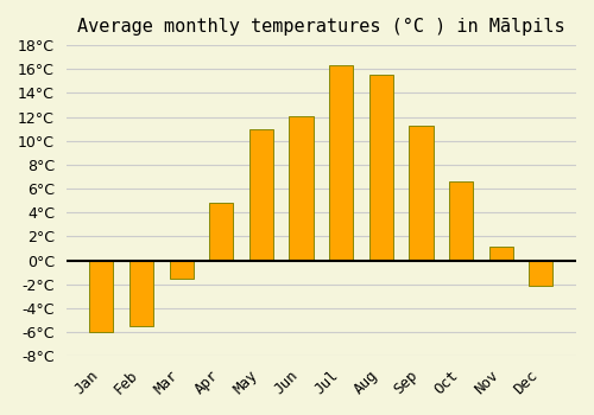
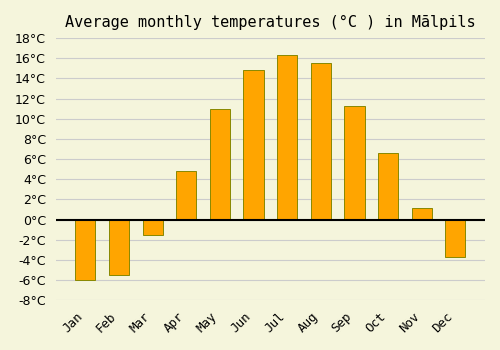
Jun: 12.1°C -> 14.8°C
Dec: -2.1°C -> -3.7°C
